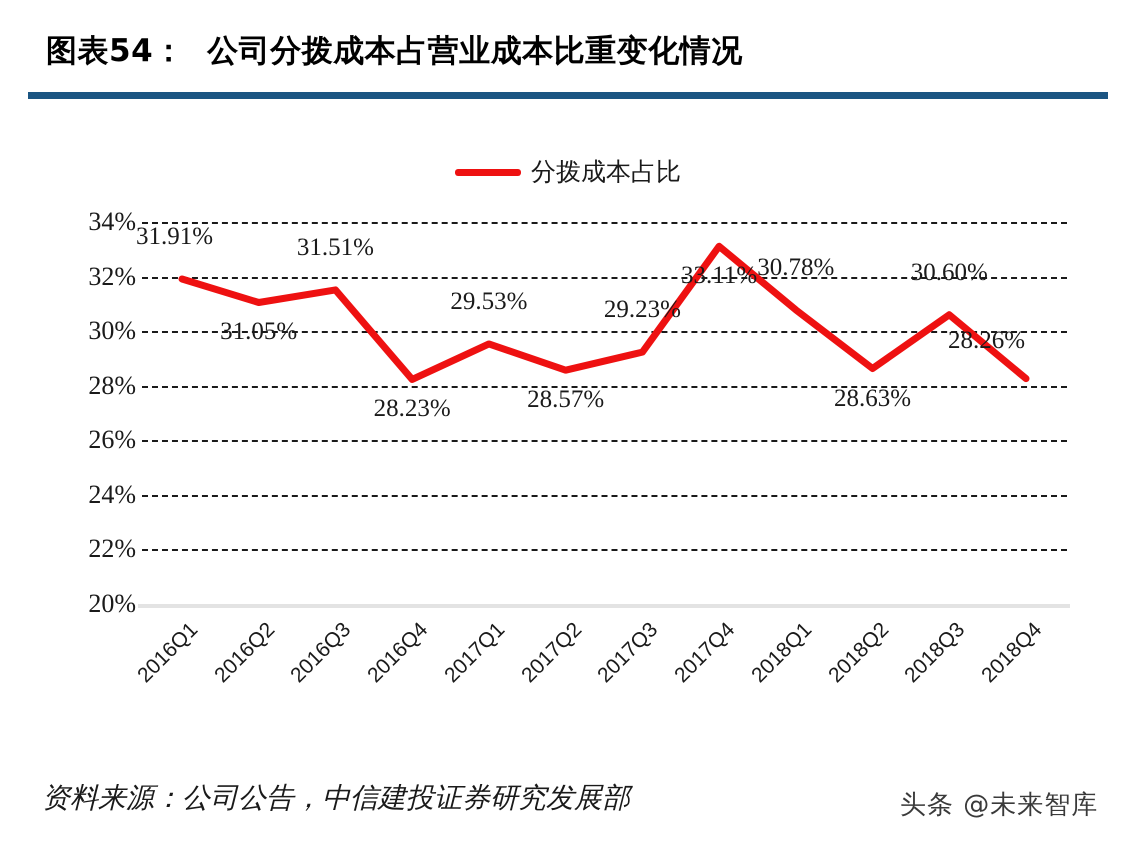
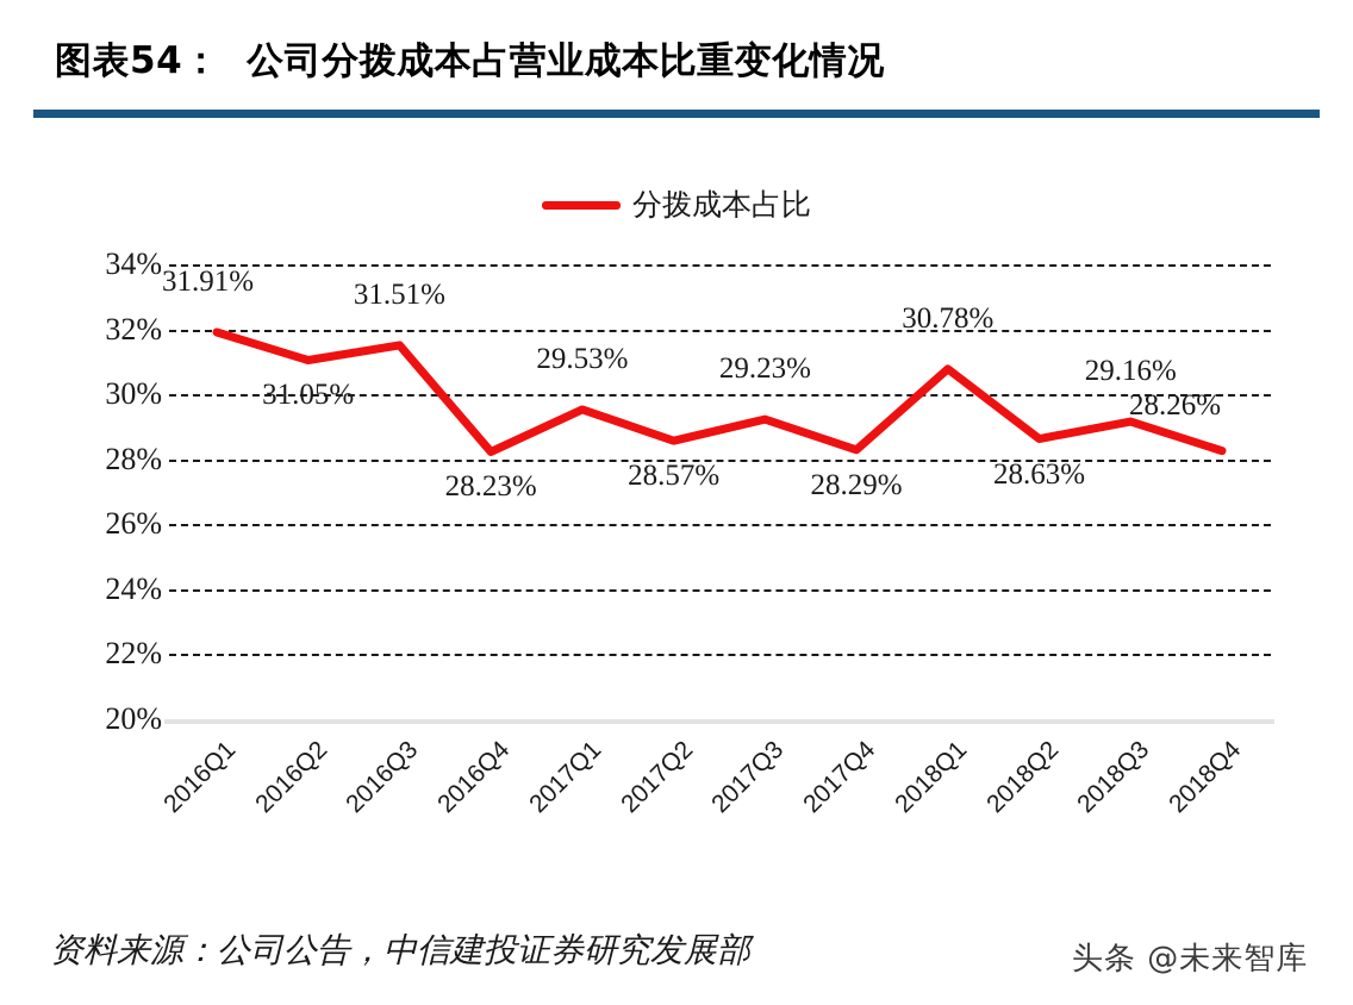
2017Q4: 33.11% -> 28.29%
2018Q3: 30.60% -> 29.16%
